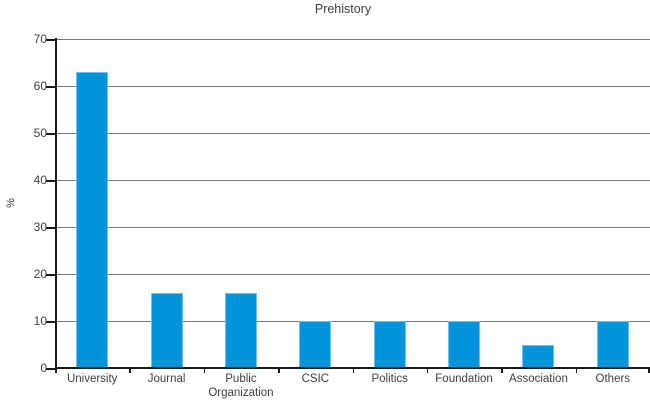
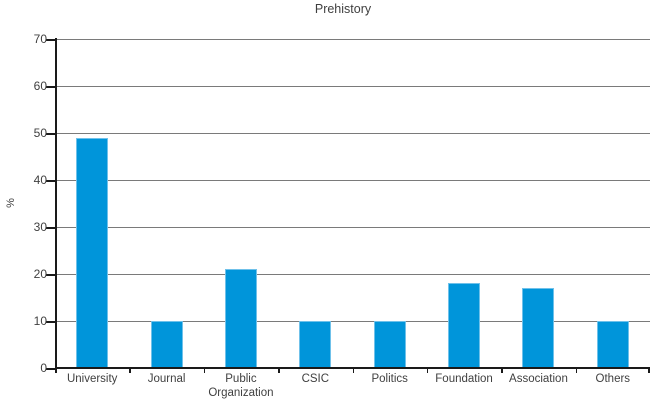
University: 63 -> 49
Journal: 16 -> 10
Public Organization: 16 -> 21
Foundation: 10 -> 18
Association: 5 -> 17
